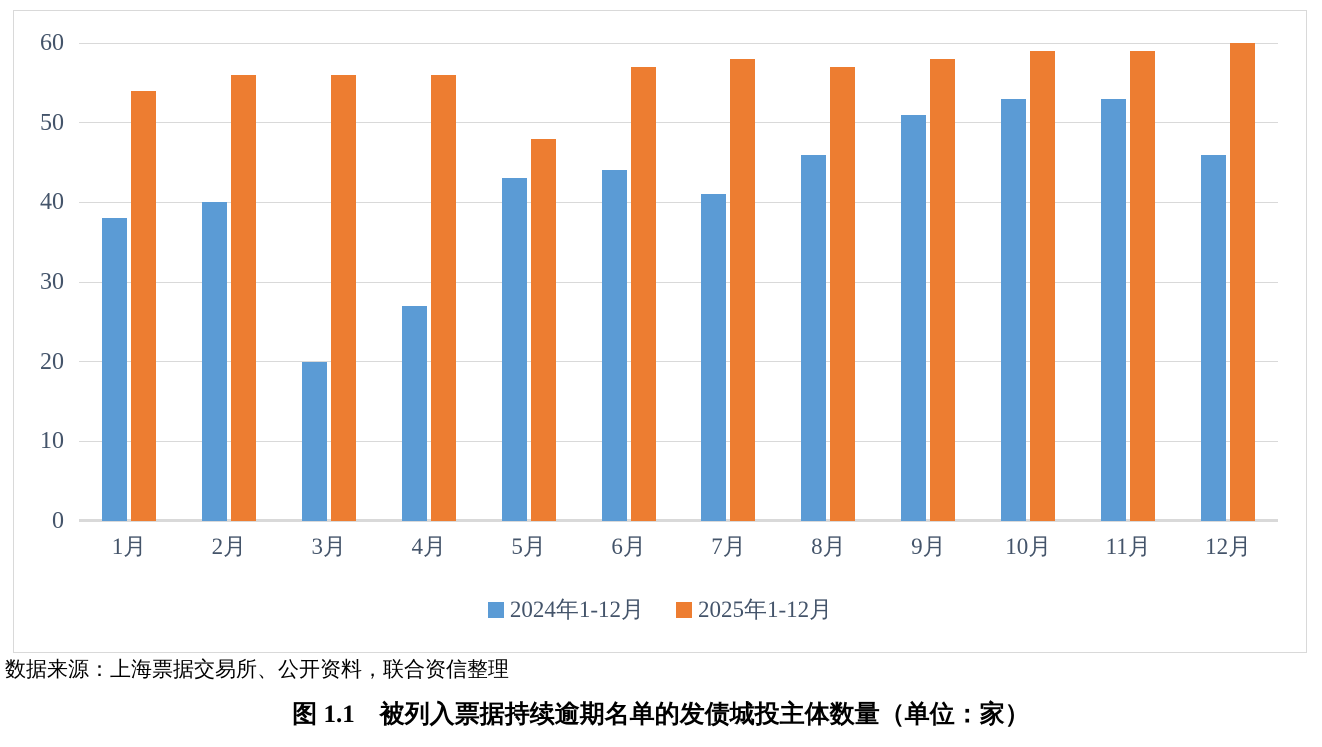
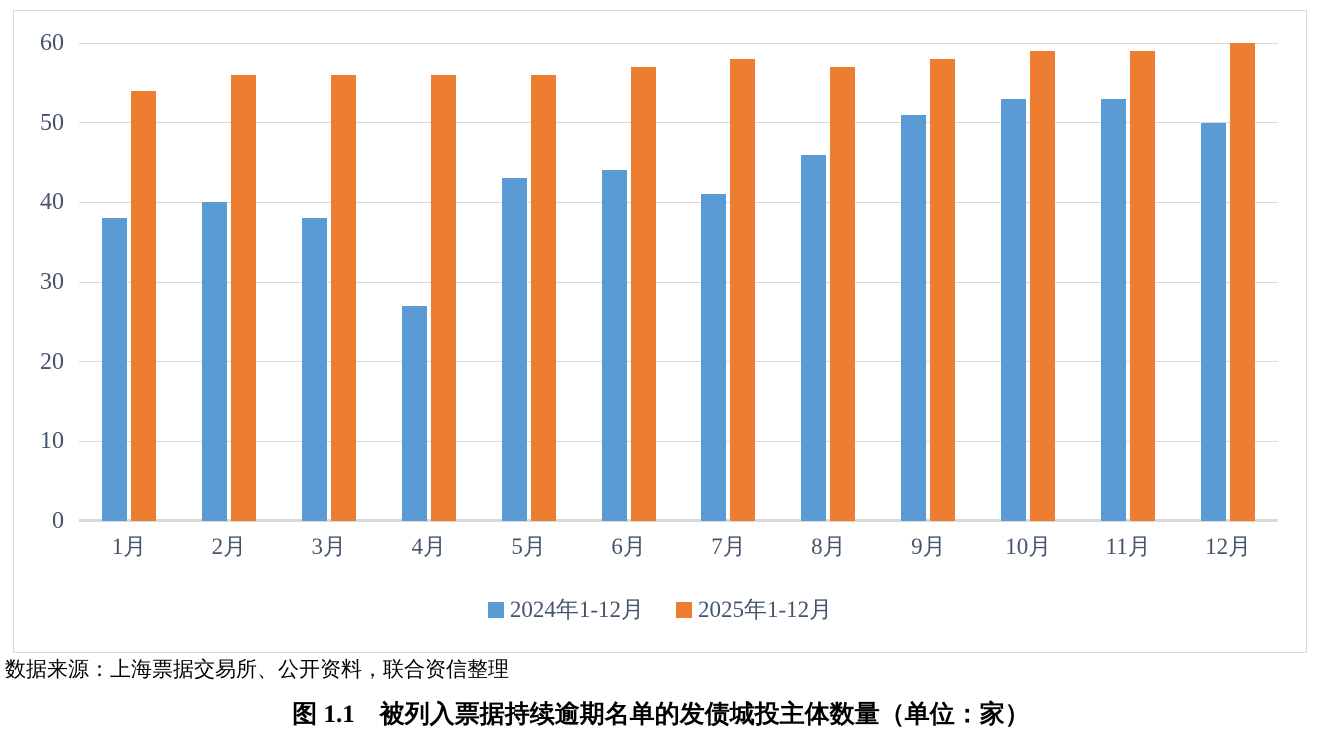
2024年1-12月/3月: 20 -> 38
2025年1-12月/5月: 48 -> 56
2024年1-12月/12月: 46 -> 50
